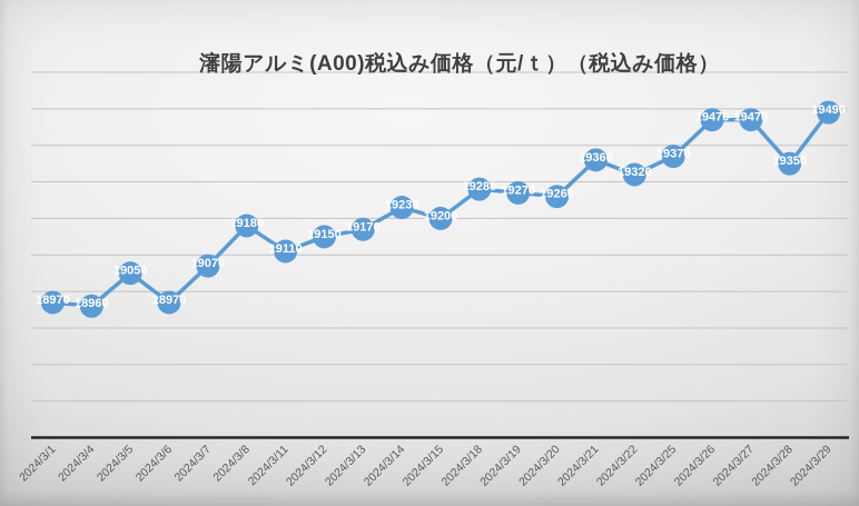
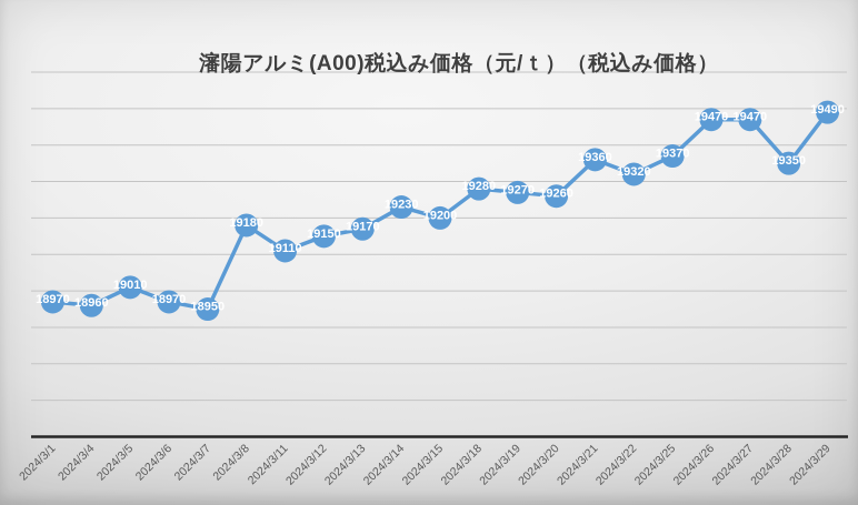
2024/3/5: 19050 -> 19010
2024/3/7: 19070 -> 18950
